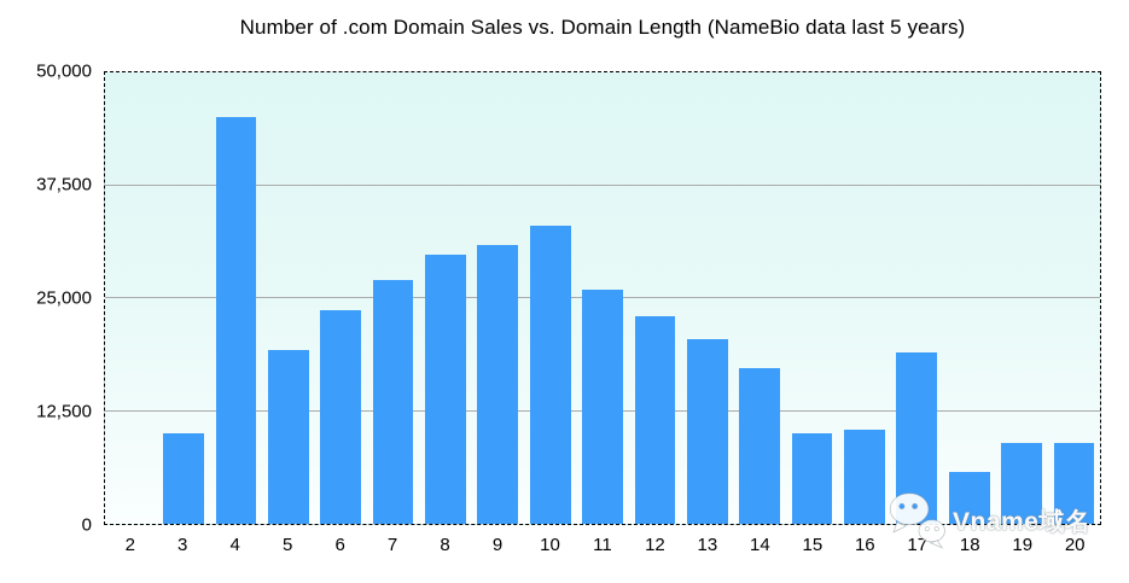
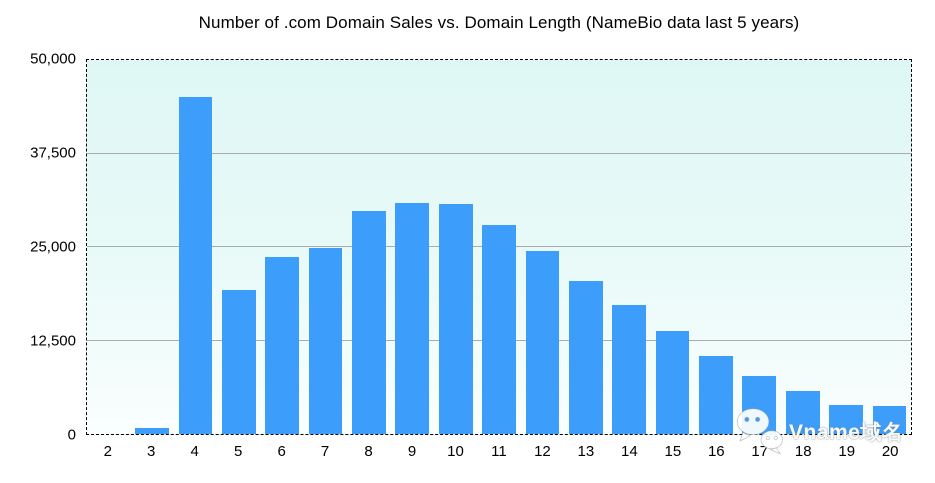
3: 10000 -> 1000
7: 27000 -> 25000
10: 33000 -> 31000
11: 26000 -> 28000
12: 23000 -> 24000
15: 10000 -> 14000
17: 19000 -> 8000
19: 9000 -> 4000
20: 9000 -> 4000
